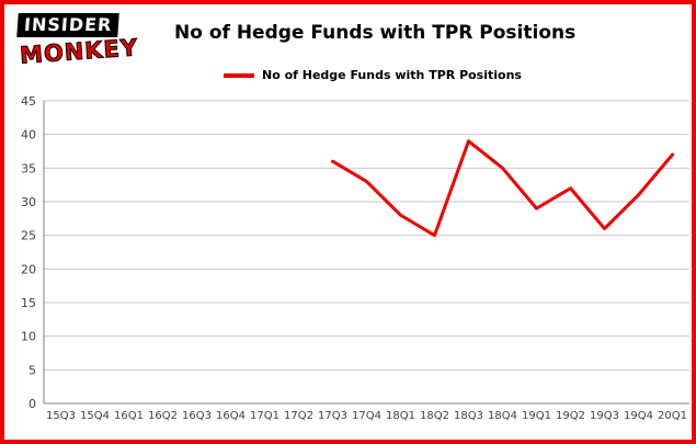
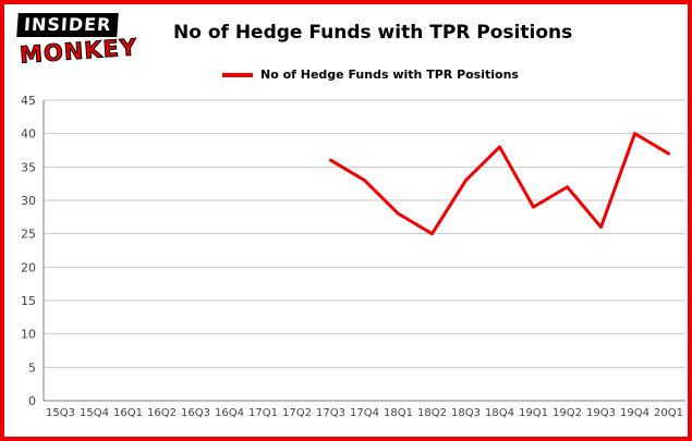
18Q3: 39 -> 33
18Q4: 35 -> 38
19Q4: 31 -> 40
